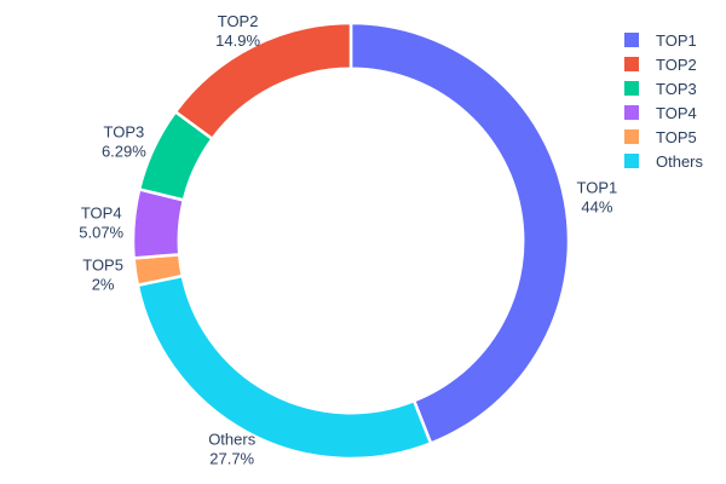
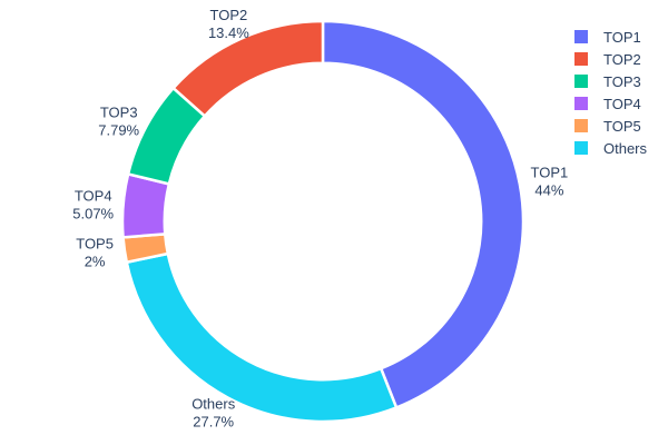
TOP2: 14.9% -> 13.4%
TOP3: 6.29% -> 7.79%
